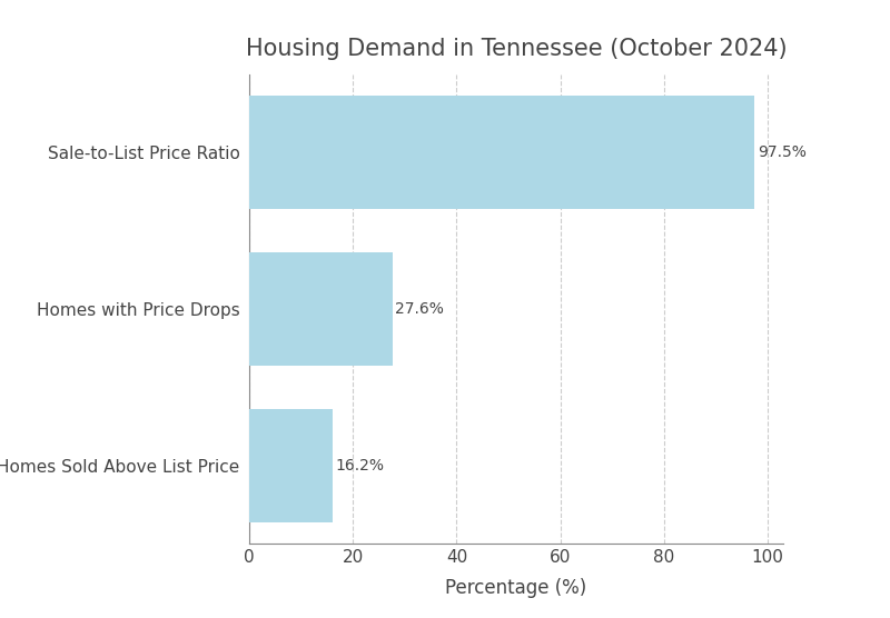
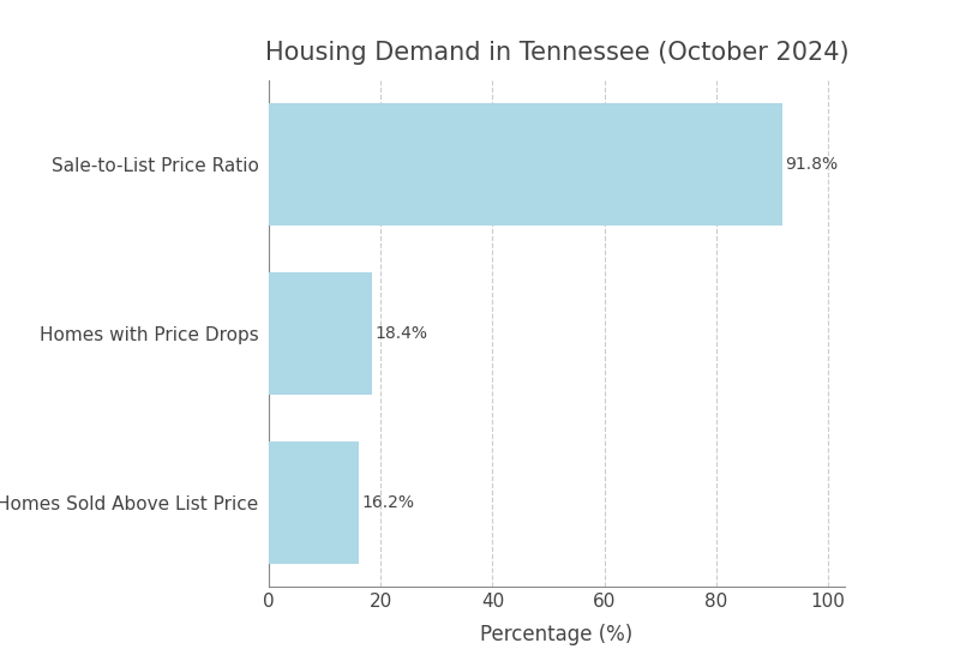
Sale-to-List Price Ratio: 97.5% -> 91.8%
Homes with Price Drops: 27.6% -> 18.4%
